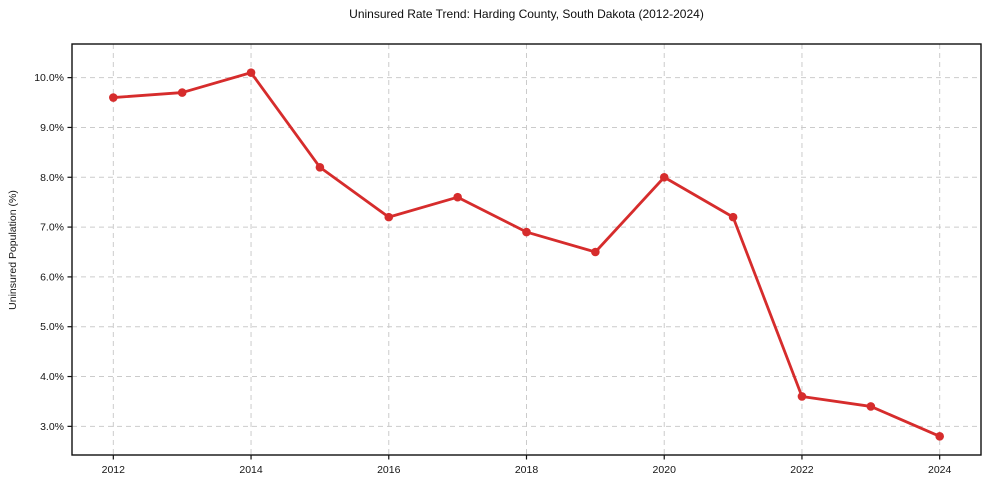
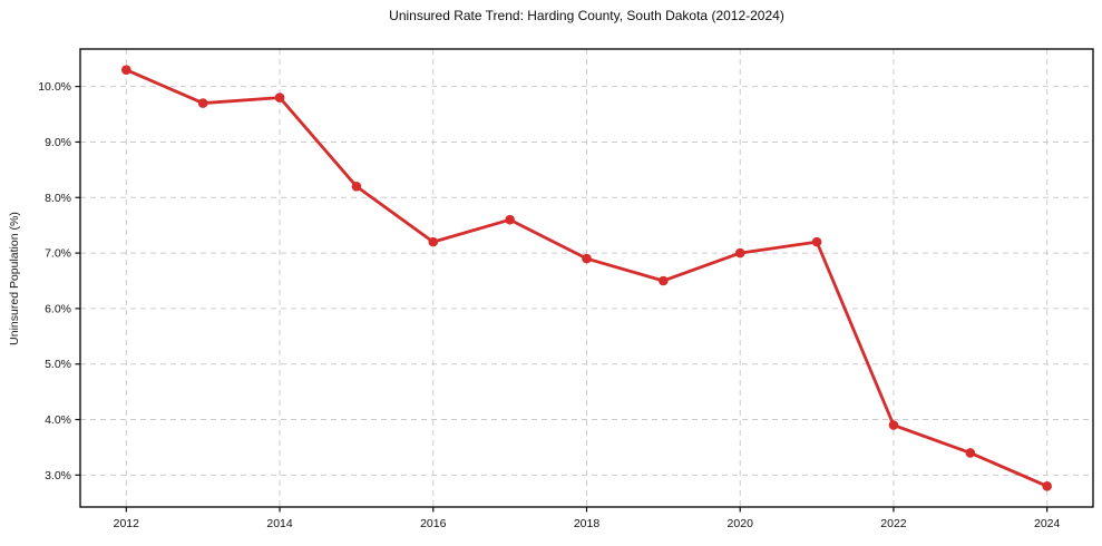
2012: 9.6% -> 10.3%
2014: 10.1% -> 9.8%
2020: 8.0% -> 7.0%
2022: 3.6% -> 3.9%
